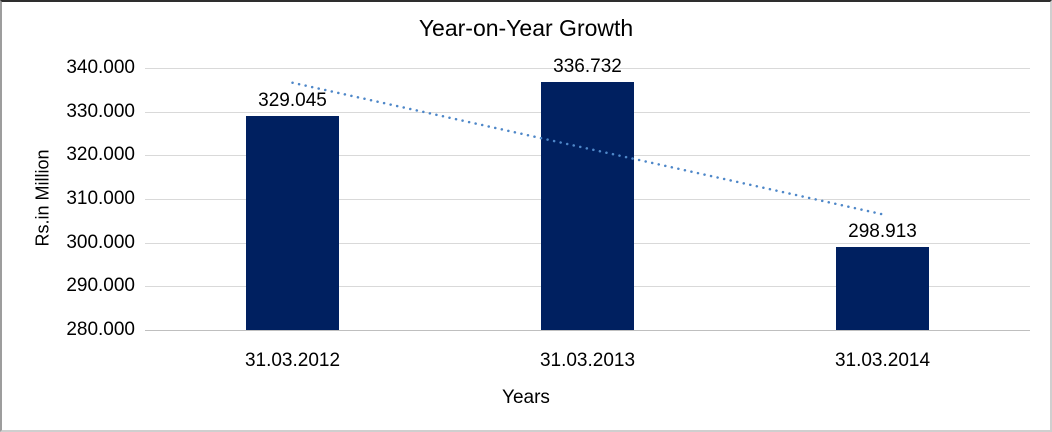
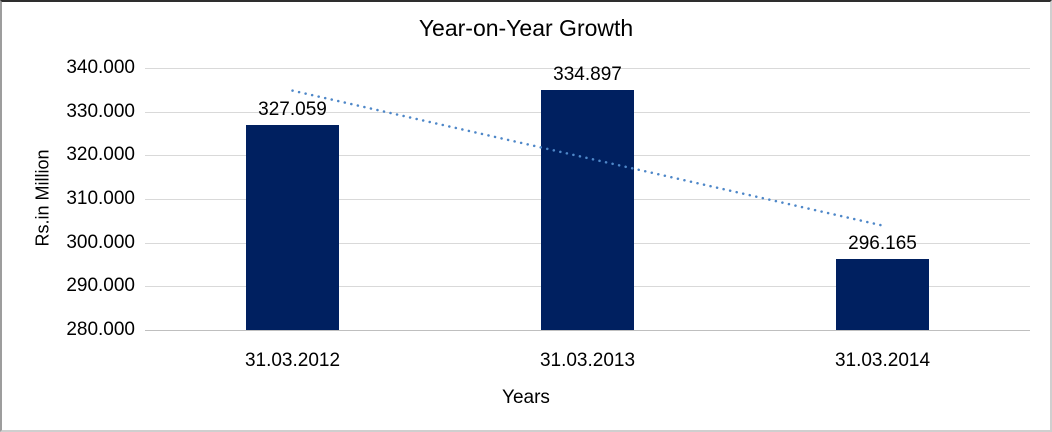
31.03.2012: 329.045 -> 327.059
31.03.2013: 336.732 -> 334.897
31.03.2014: 298.913 -> 296.165
